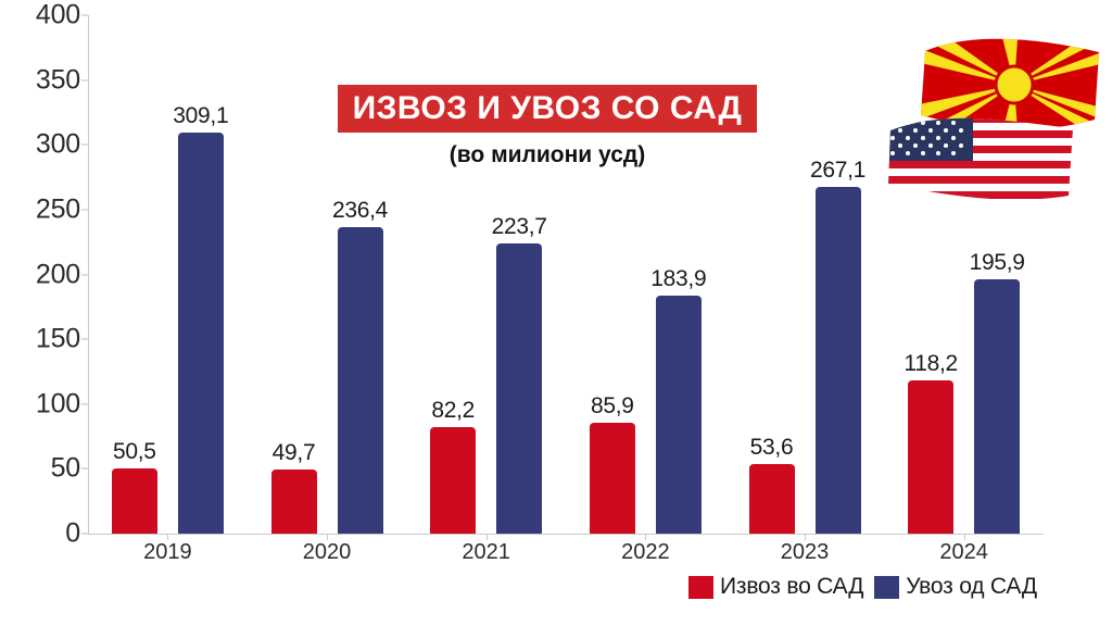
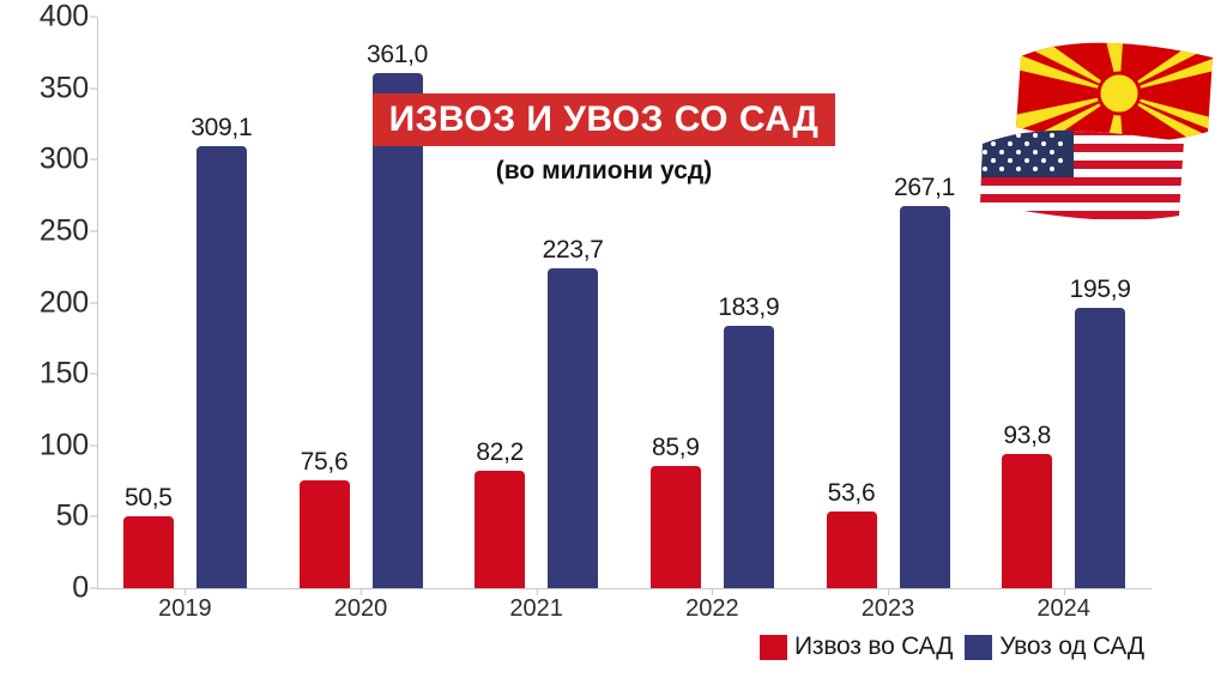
Извоз во САД/2020: 49,7 -> 75,6
Увоз од САД/2020: 236,4 -> 361,0
Извоз во САД/2024: 118,2 -> 93,8
